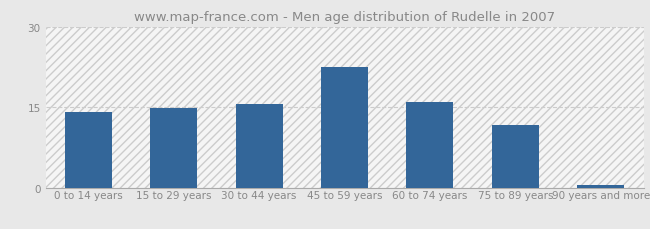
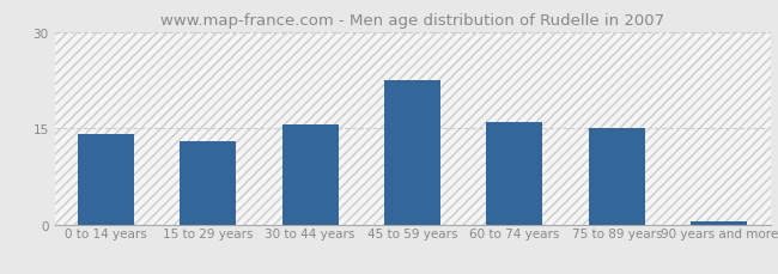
15 to 29 years: 14.8 -> 13.0
75 to 89 years: 11.6 -> 15.0
